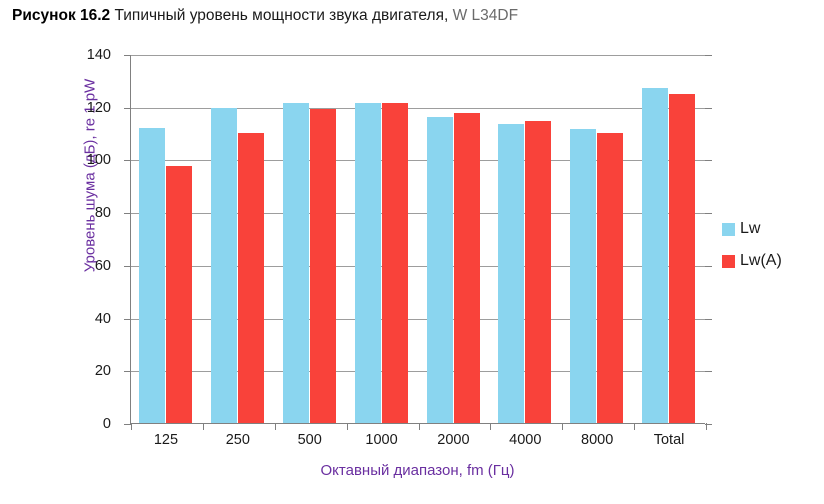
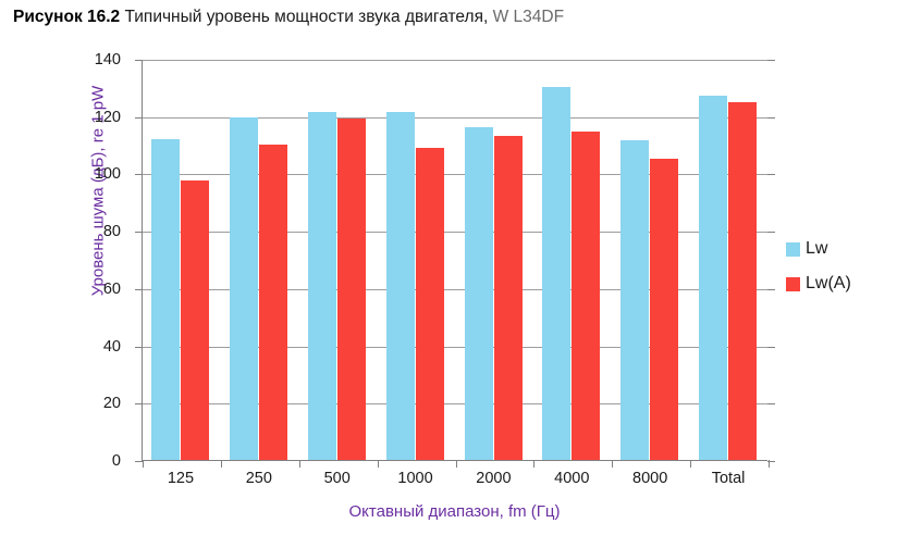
Lw(A)/1000: 122 -> 109
Lw(A)/2000: 118 -> 113
Lw/4000: 114 -> 130
Lw(A)/8000: 110 -> 105
